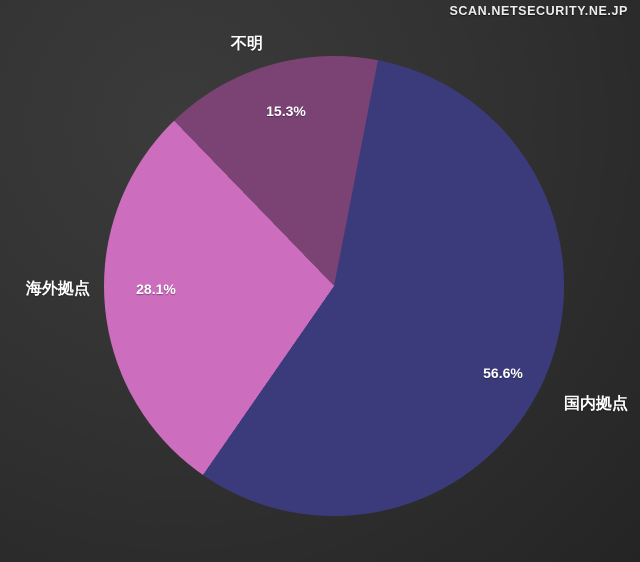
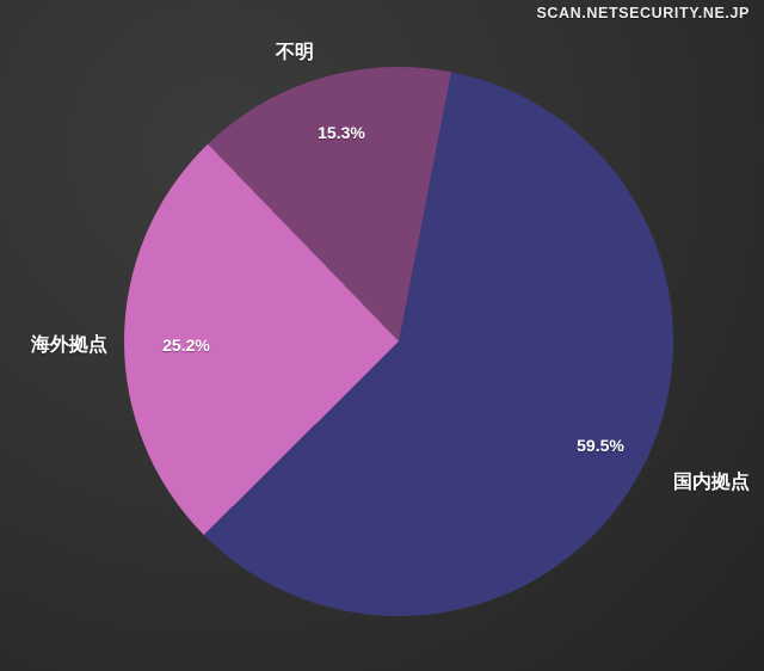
国内拠点: 56.6% -> 59.5%
海外拠点: 28.1% -> 25.2%
